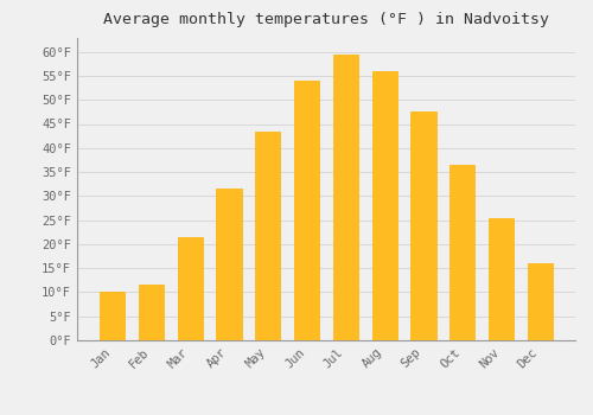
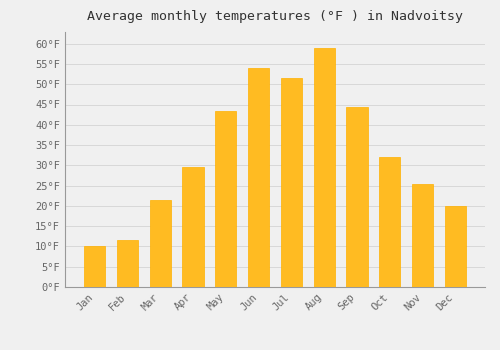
Apr: 31.5°F -> 29.5°F
Jul: 59.5°F -> 51.5°F
Aug: 56.0°F -> 59.0°F
Sep: 47.5°F -> 44.5°F
Oct: 36.5°F -> 32.0°F
Dec: 16.0°F -> 20.0°F
